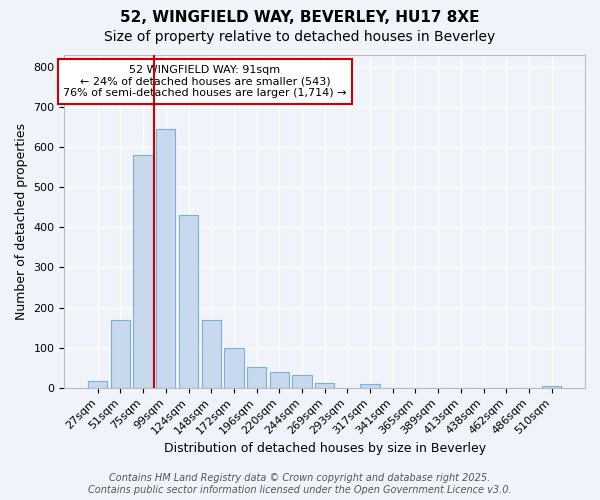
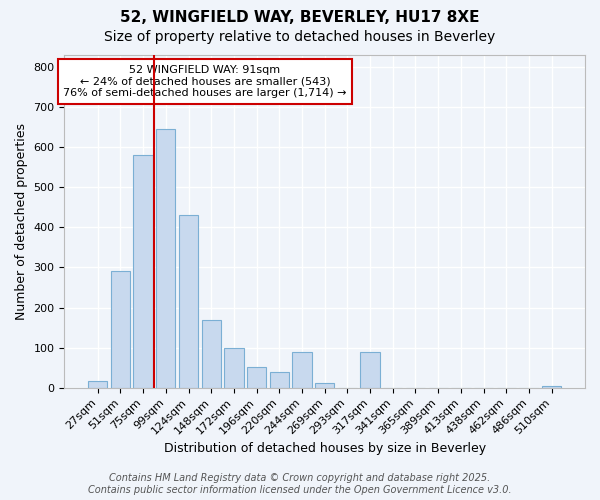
51sqm: 168 -> 290
244sqm: 33 -> 90
317sqm: 10 -> 90
